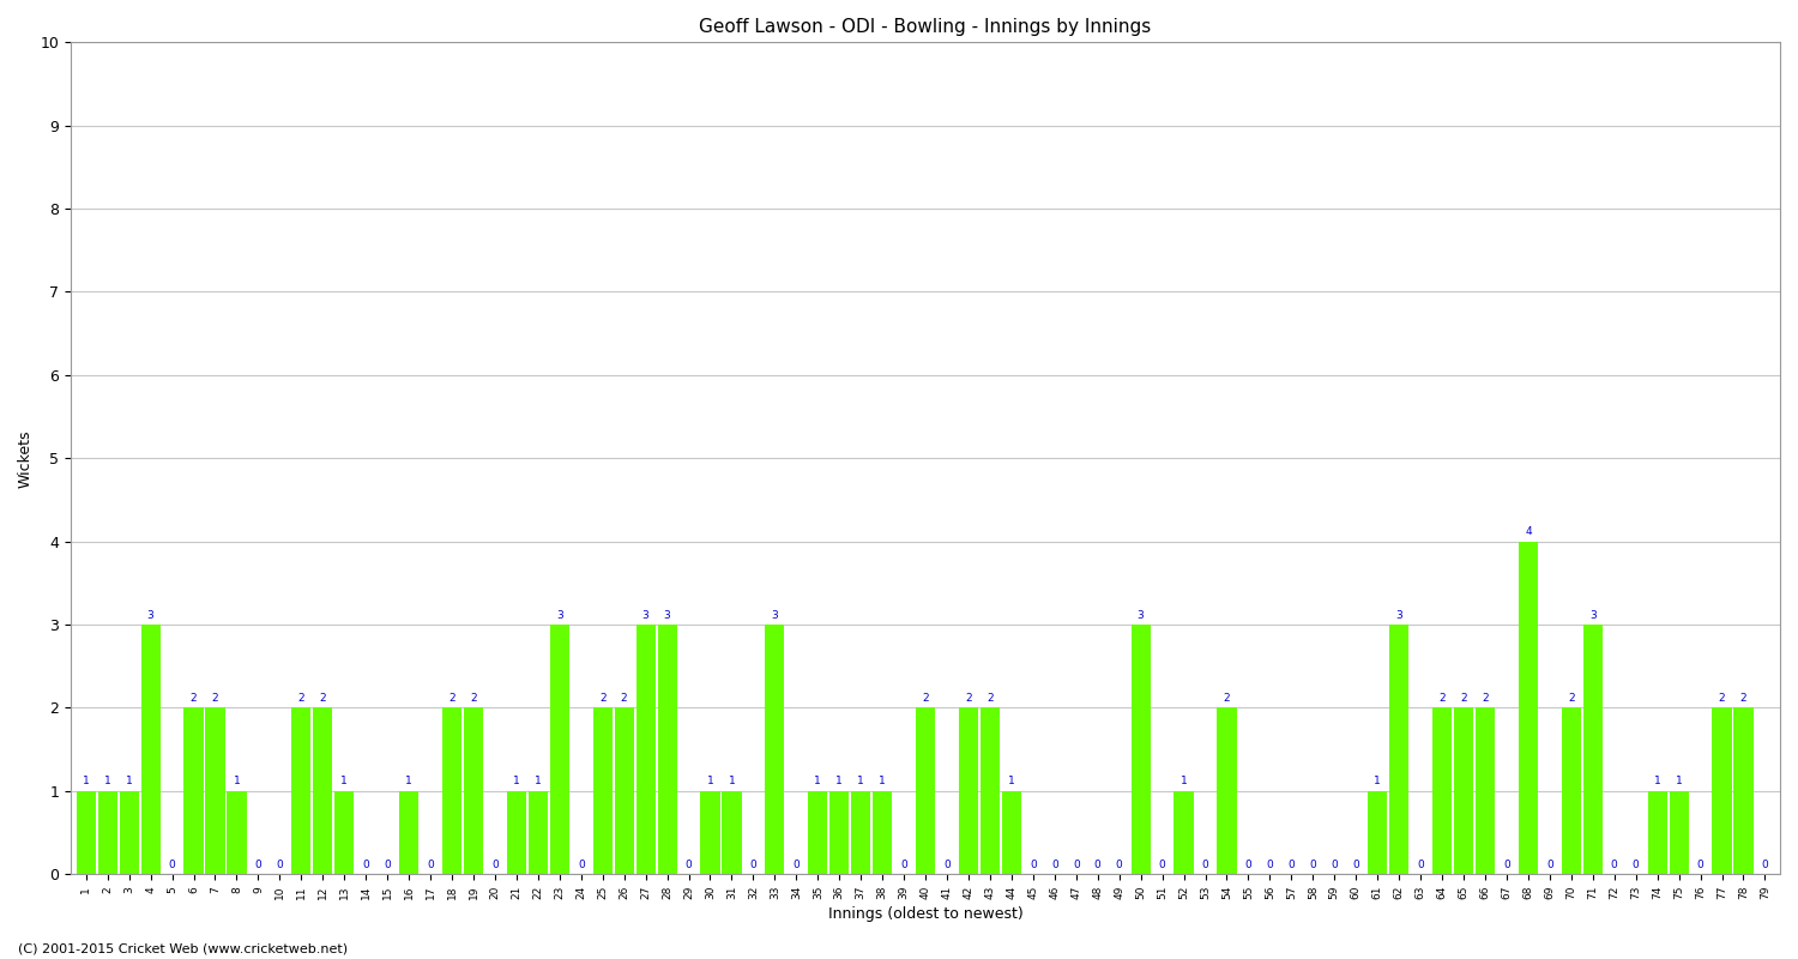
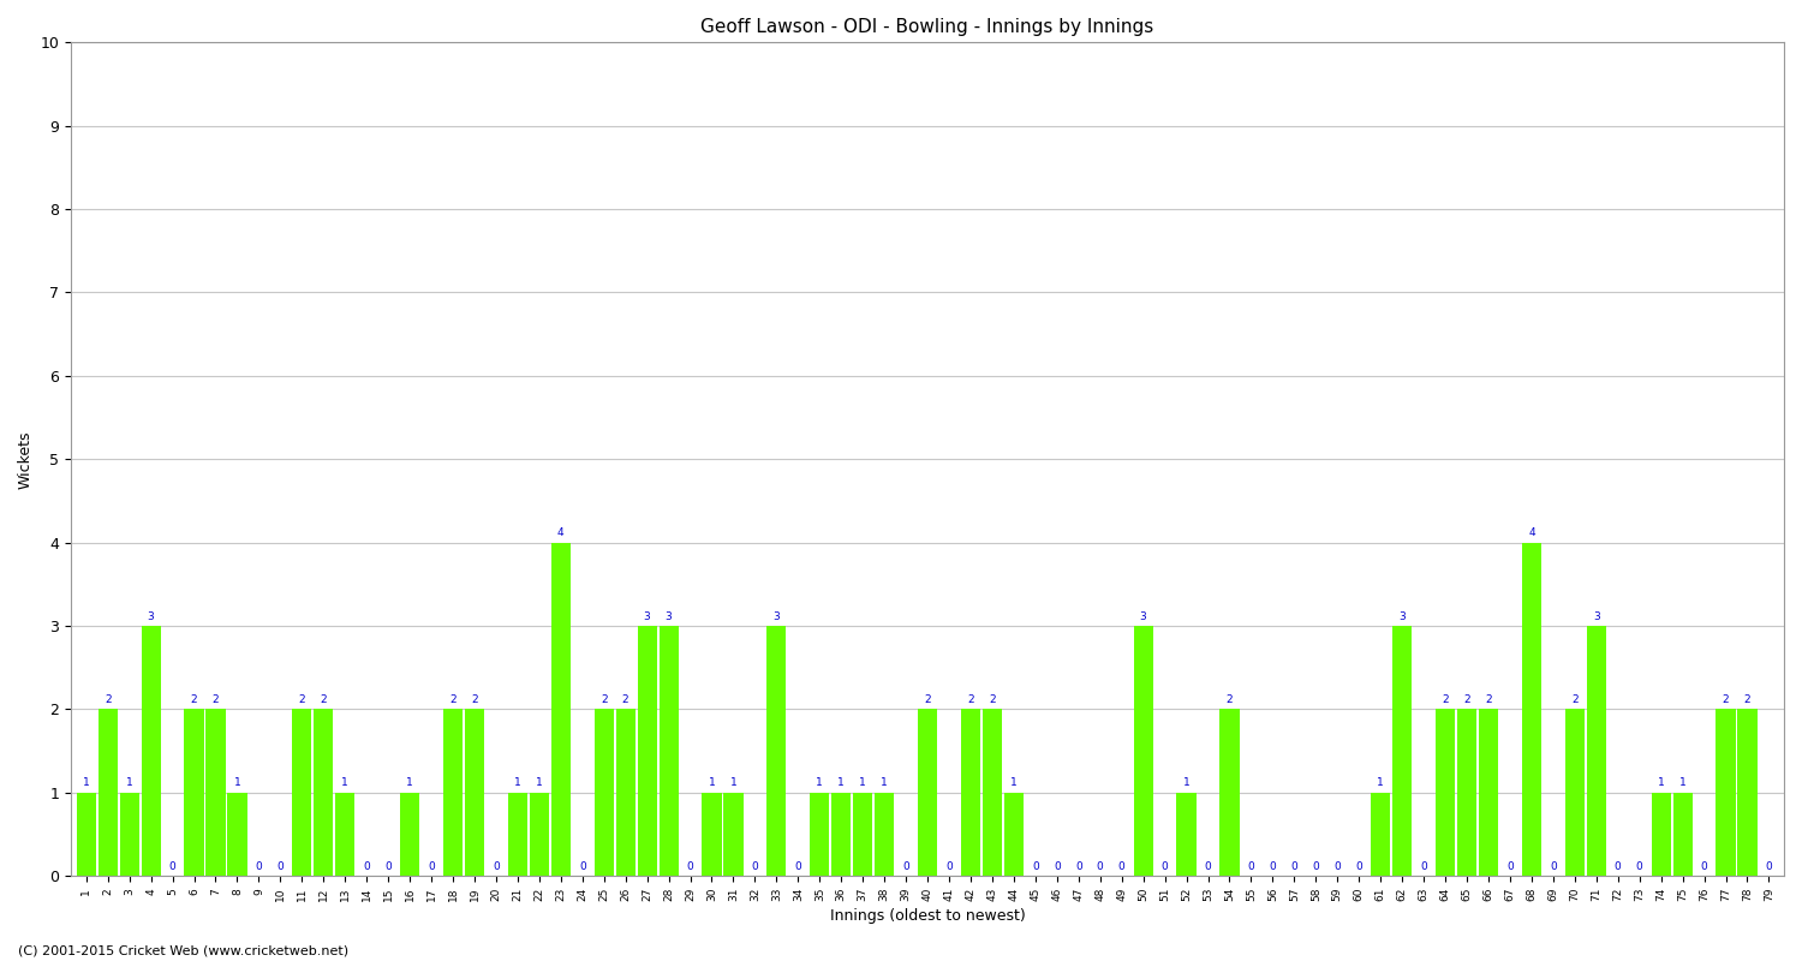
2: 1 -> 2
23: 3 -> 4
